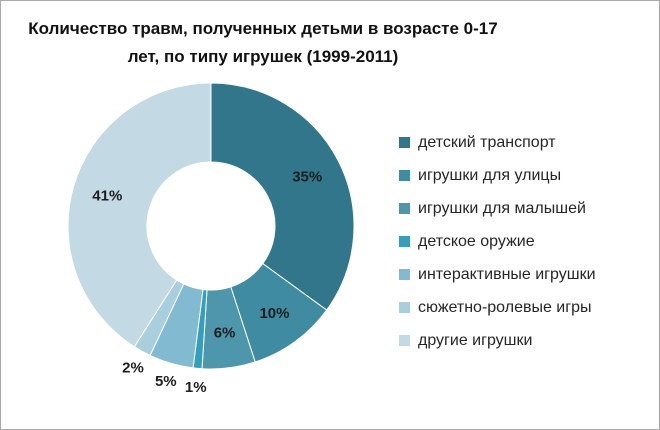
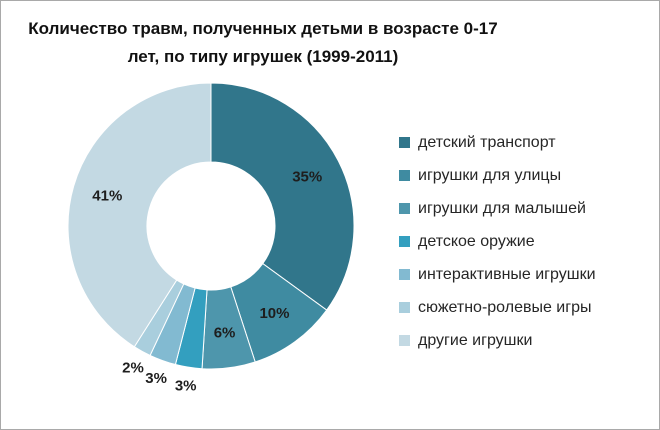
детское оружие: 1% -> 3%
интерактивные игрушки: 5% -> 3%
